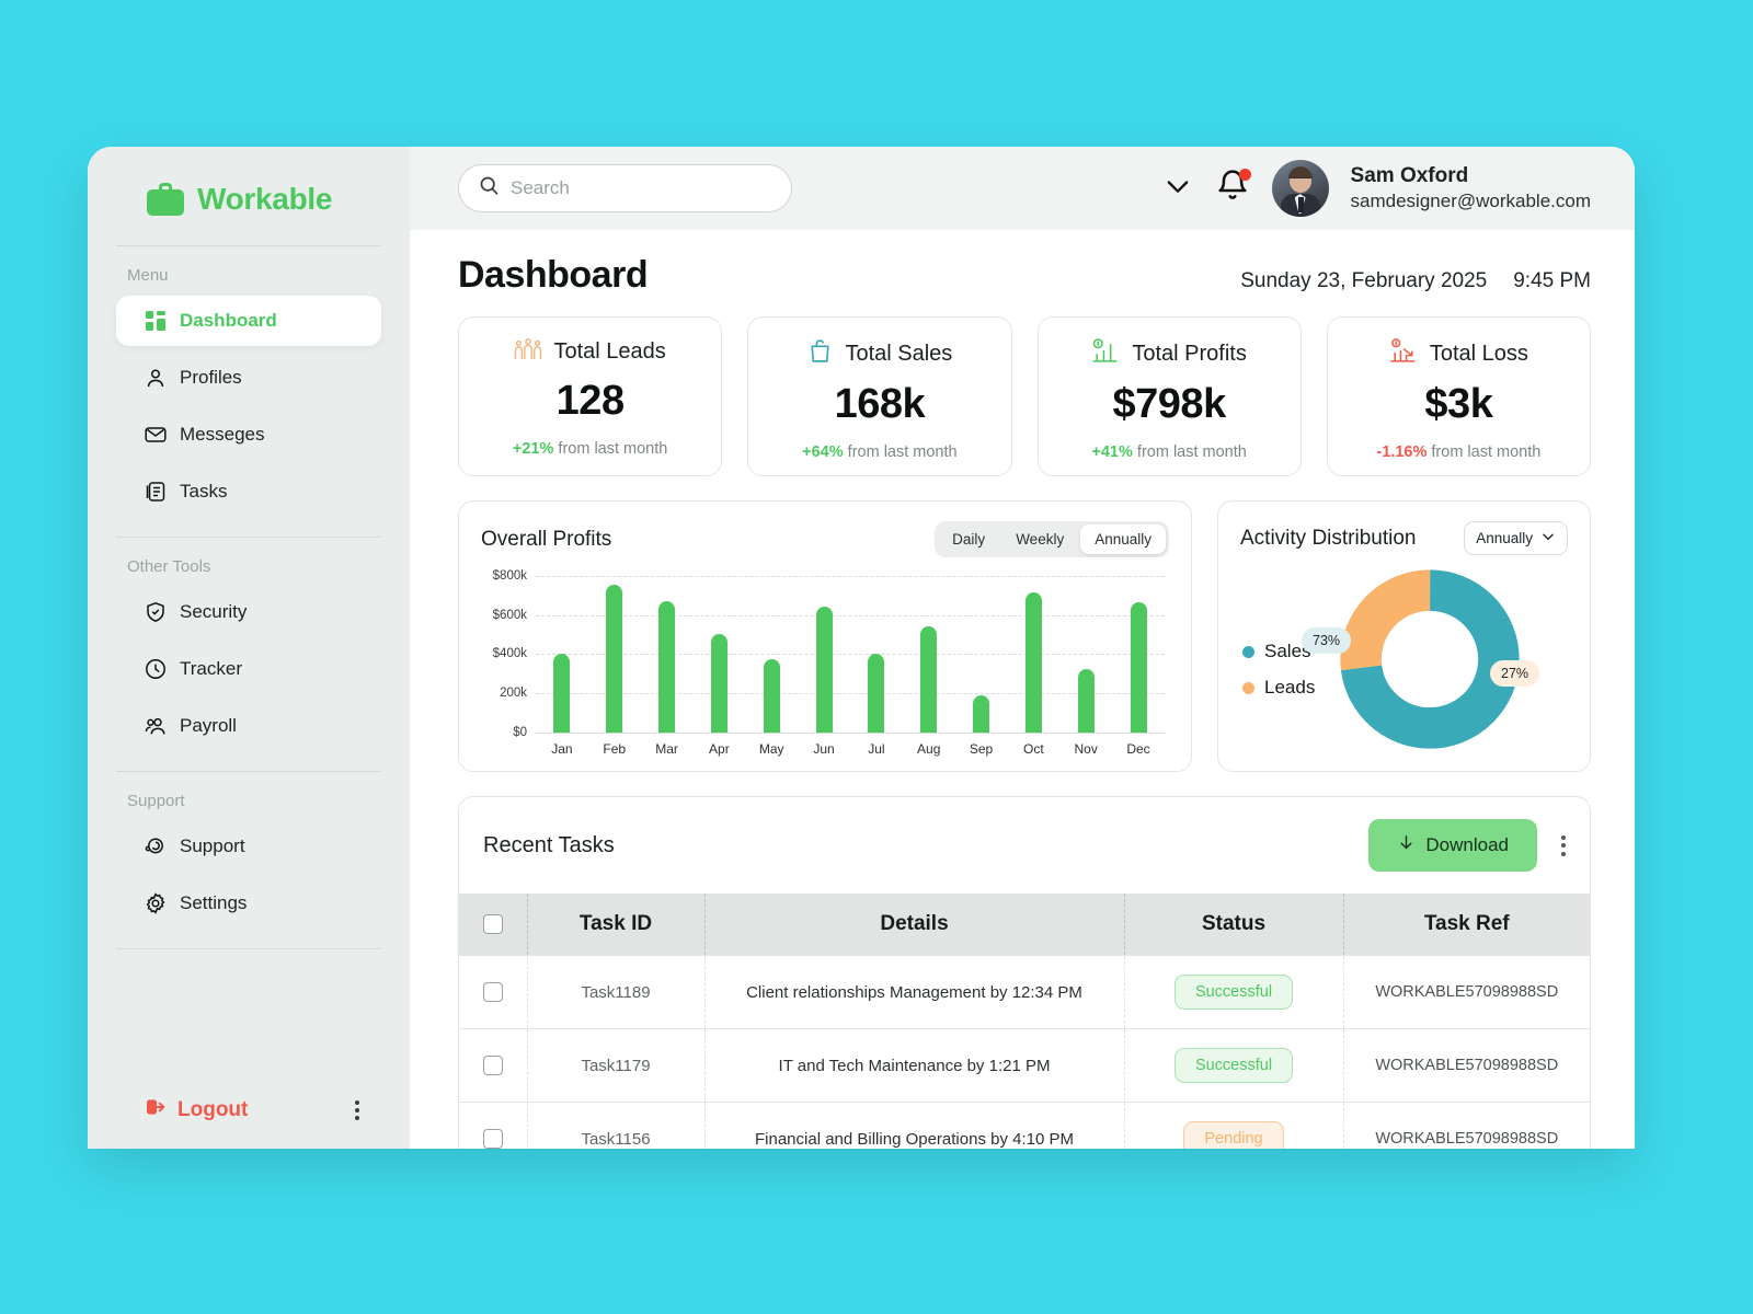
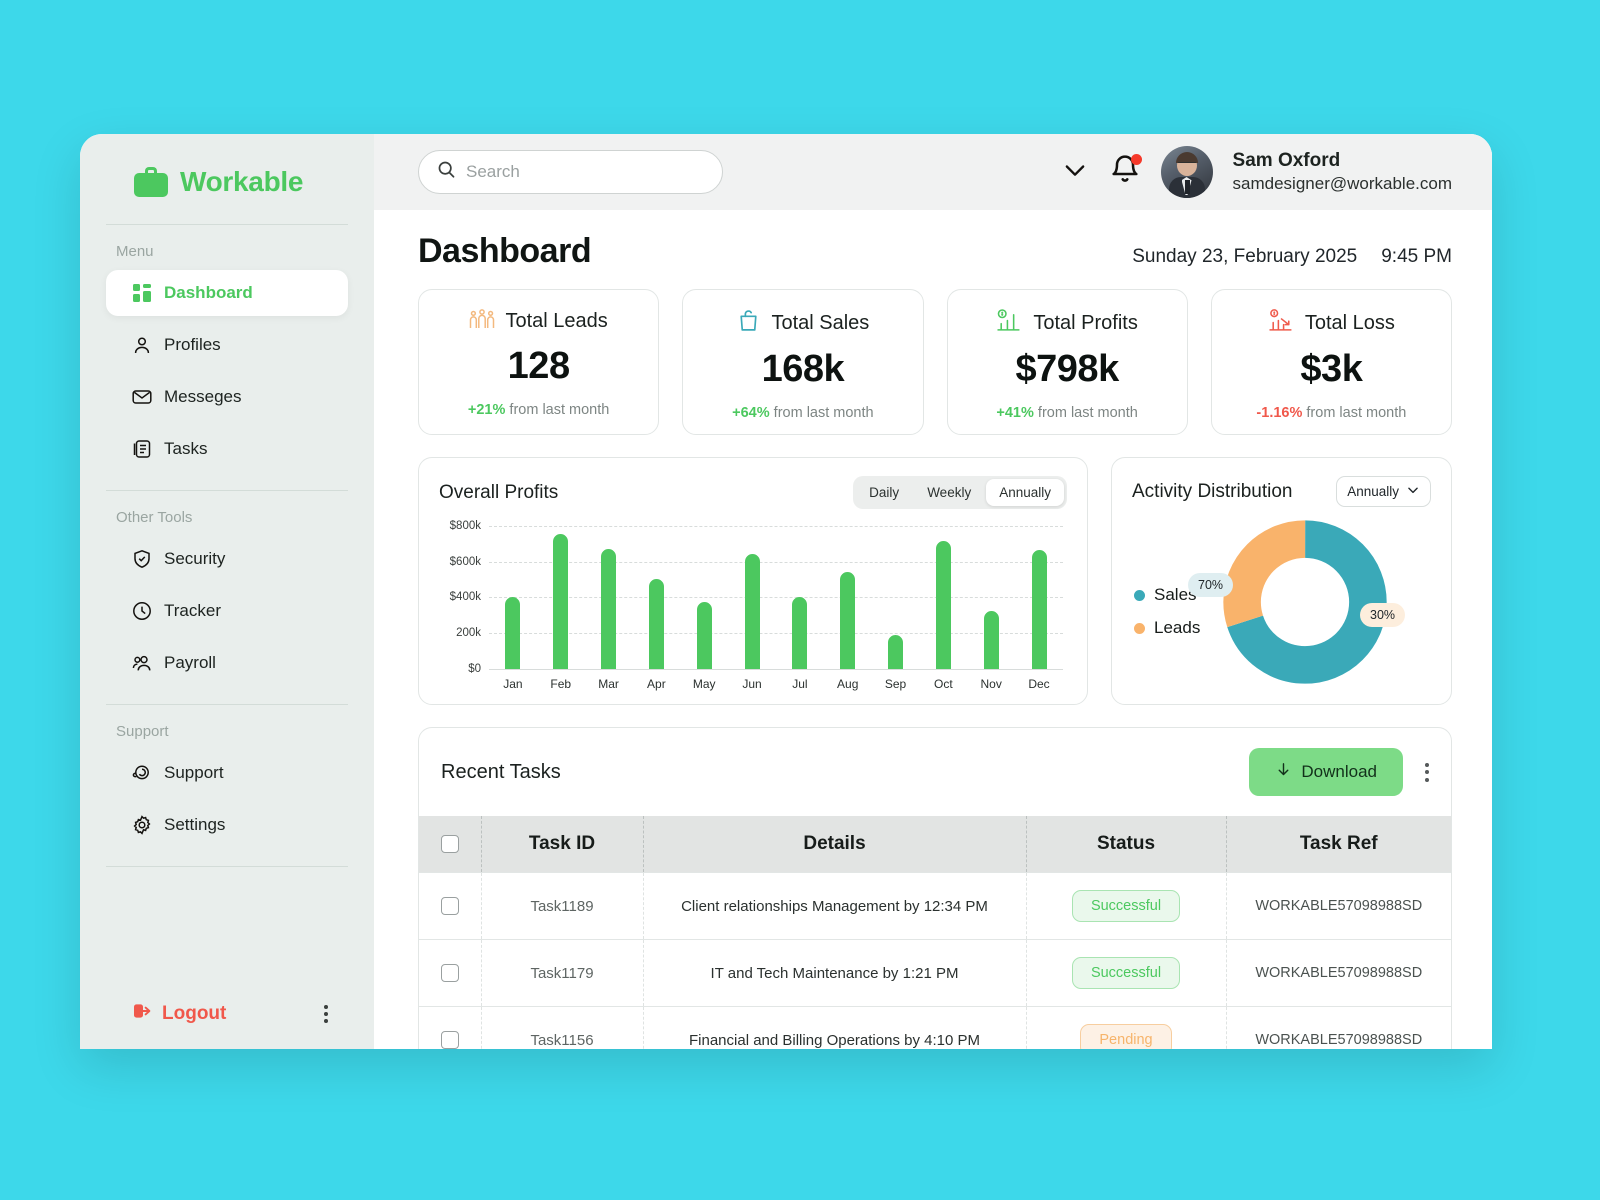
Activity Distribution/Sales: 73% -> 70%
Activity Distribution/Leads: 27% -> 30%
